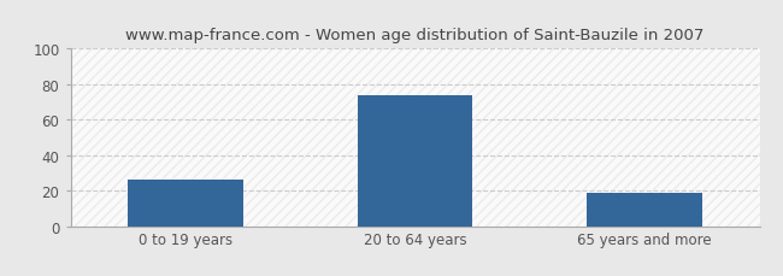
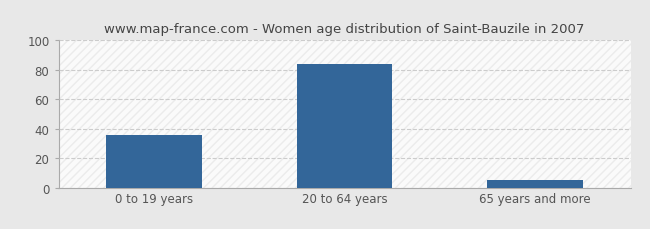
0 to 19 years: 26 -> 36
20 to 64 years: 74 -> 84
65 years and more: 19 -> 5
